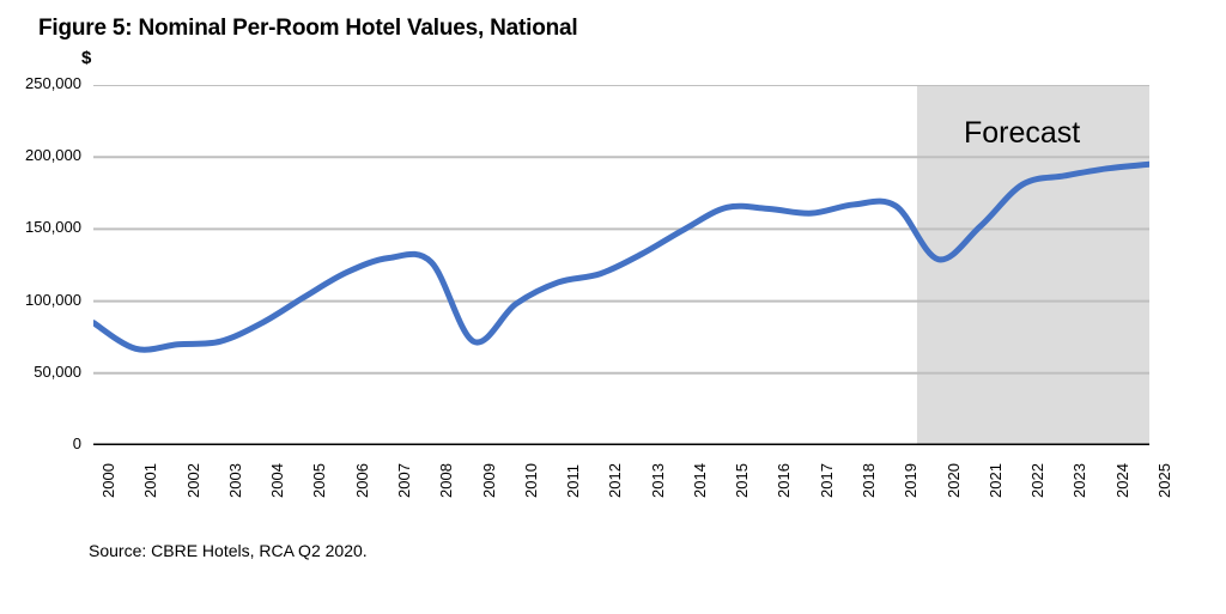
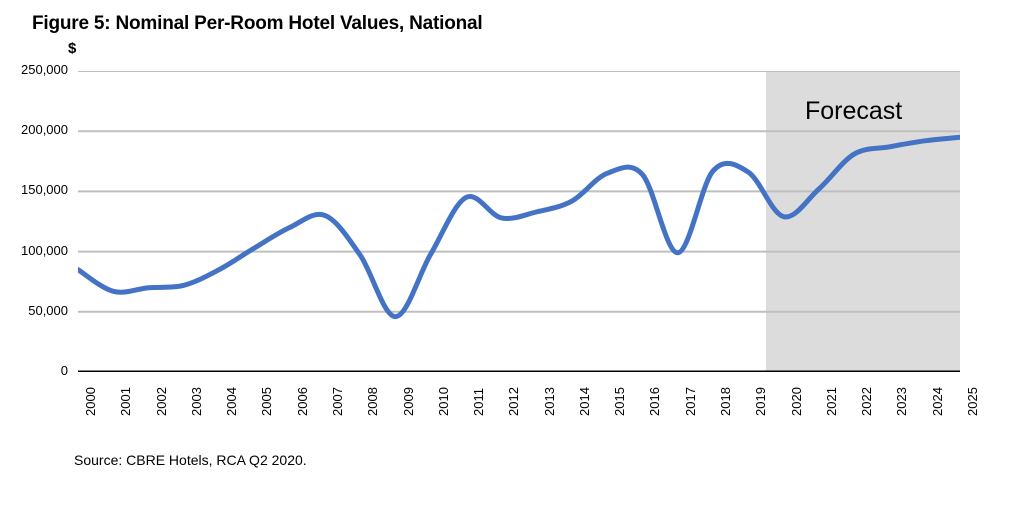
2008: 127000 -> 97000
2009: 72000 -> 46000
2011: 113000 -> 145000
2012: 119000 -> 128000
2014: 150000 -> 142000
2017: 161000 -> 99000
